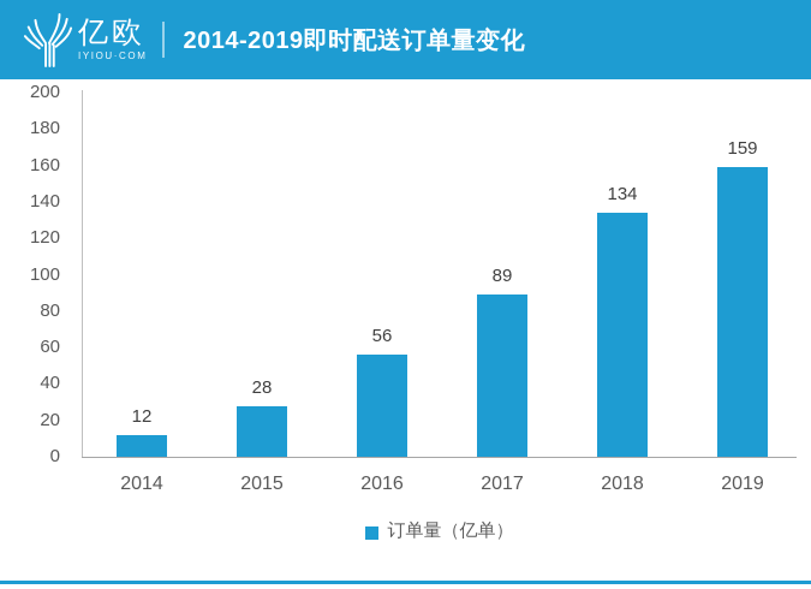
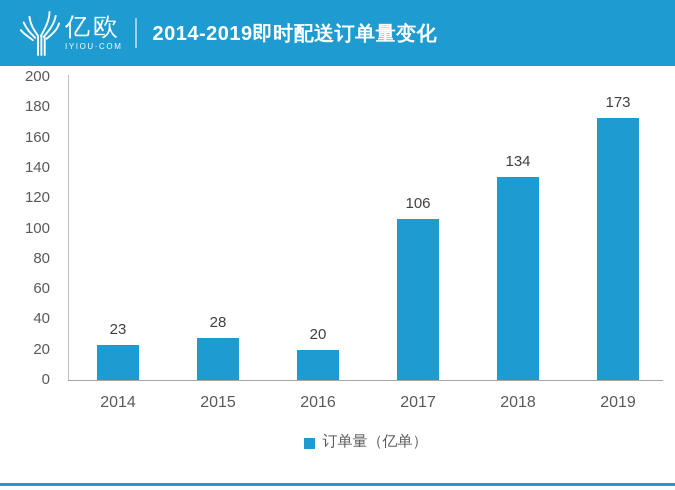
2014: 12 -> 23
2016: 56 -> 20
2017: 89 -> 106
2019: 159 -> 173
